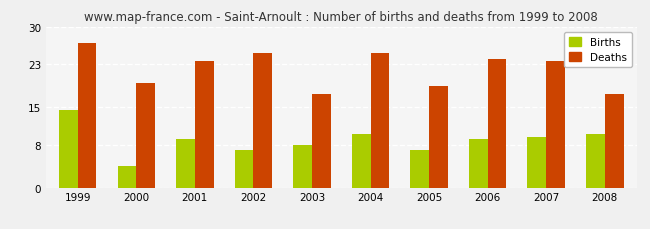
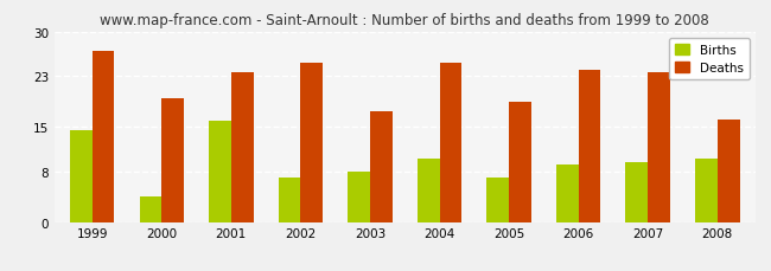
Births/2001: 9.0 -> 16.0
Deaths/2008: 17.5 -> 16.2
